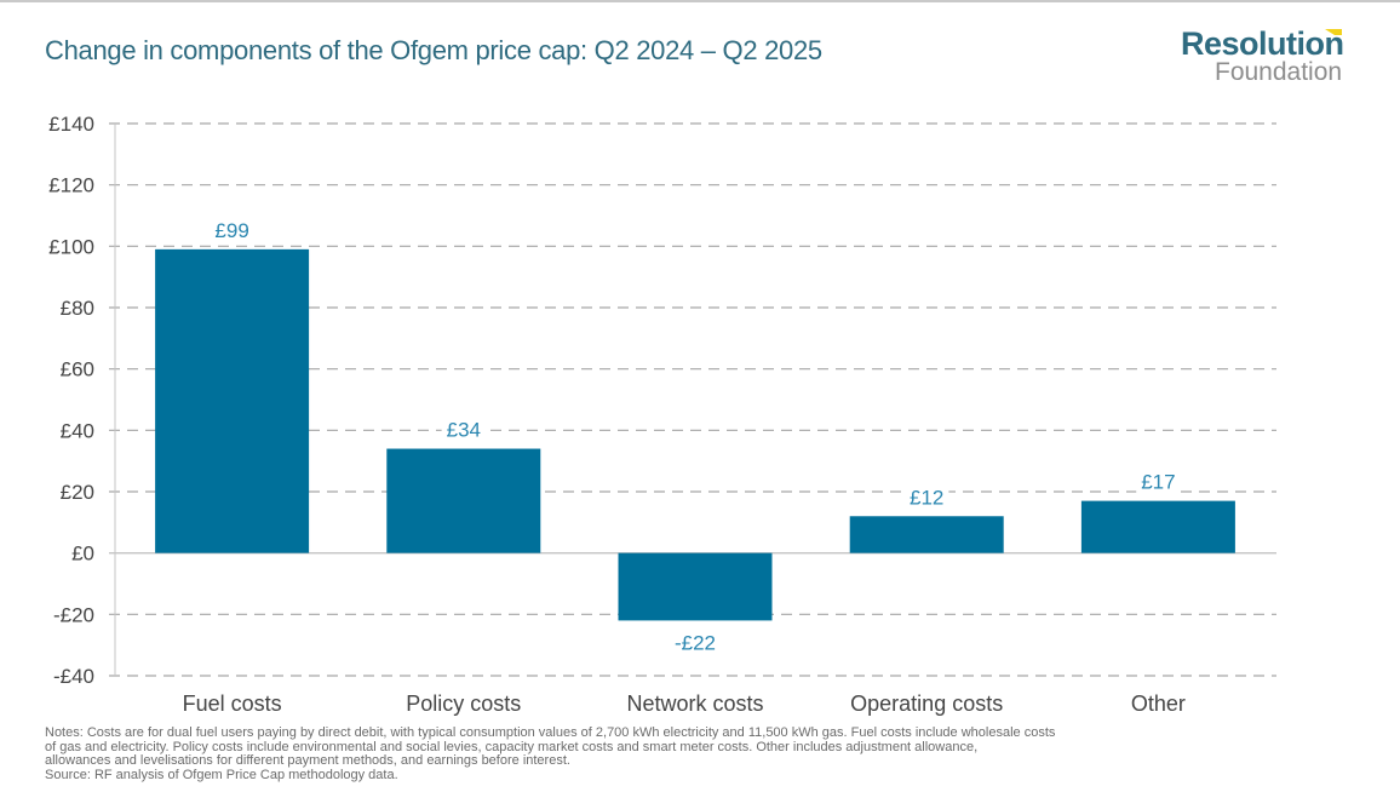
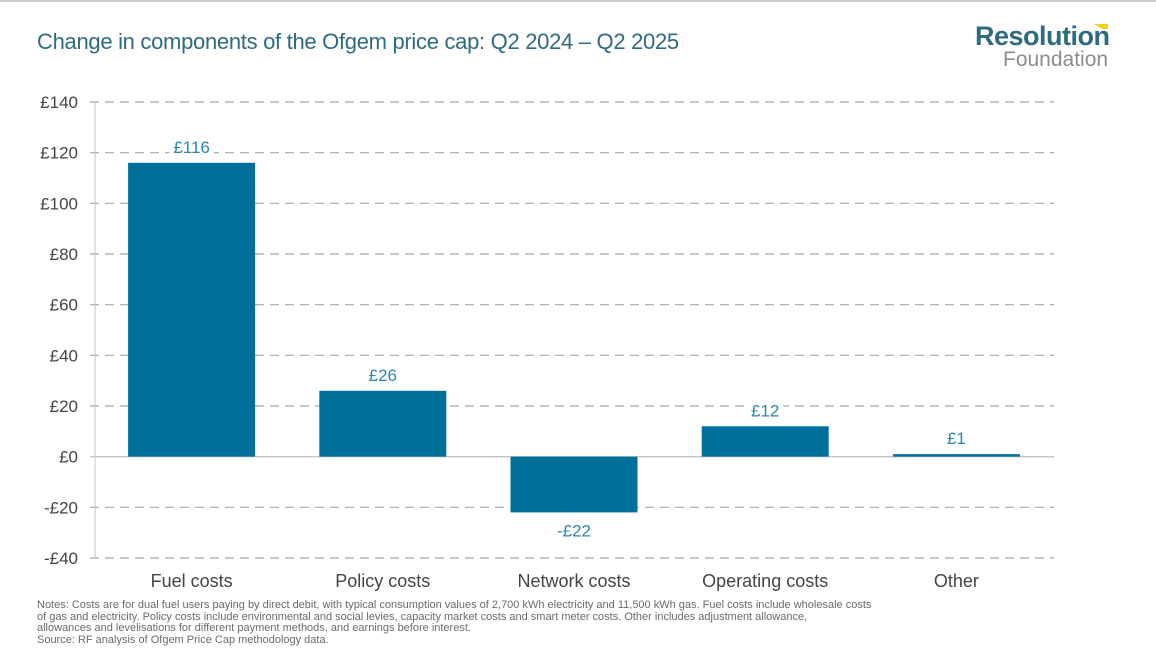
Fuel costs: £99 -> £116
Policy costs: £34 -> £26
Other: £17 -> £1
